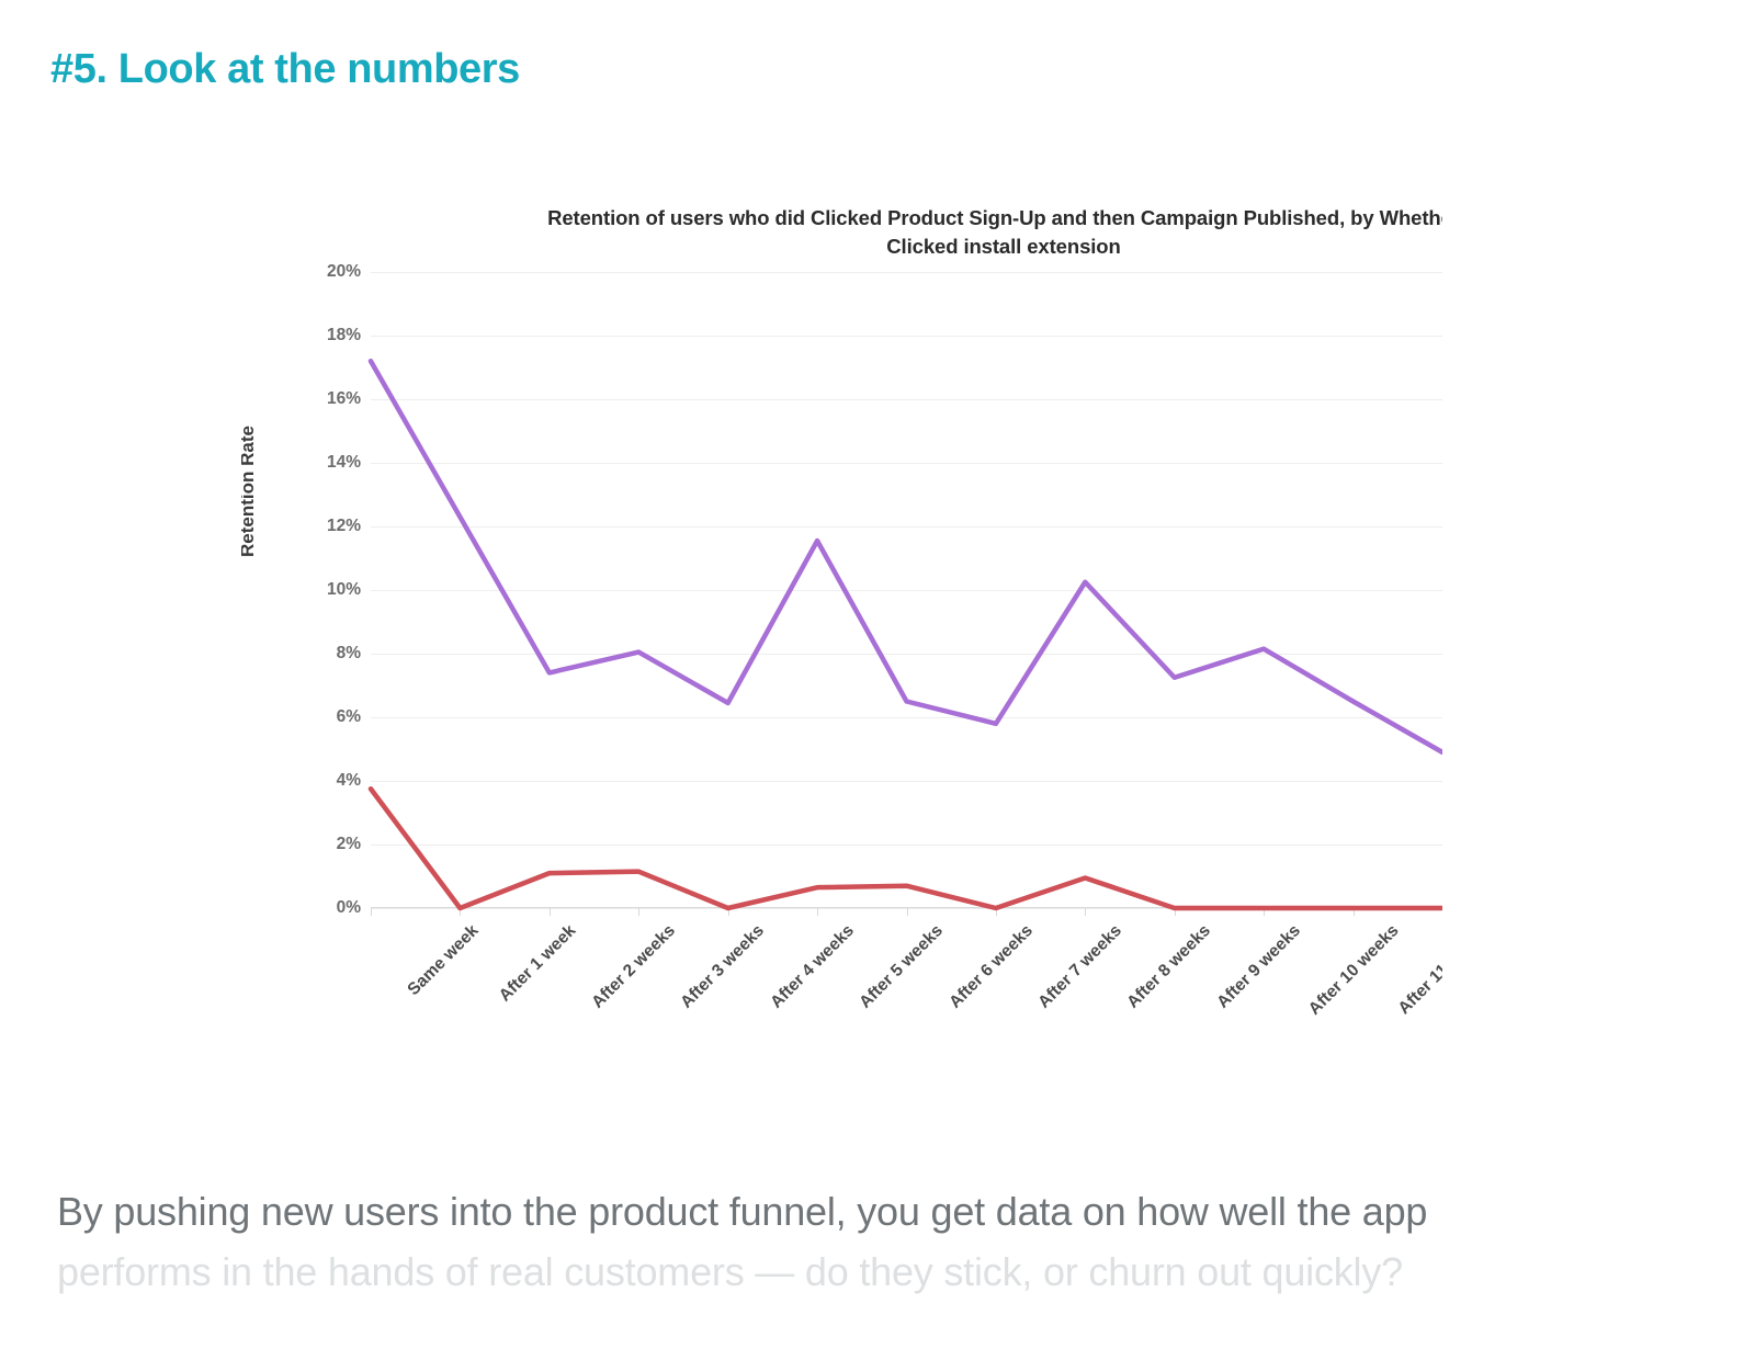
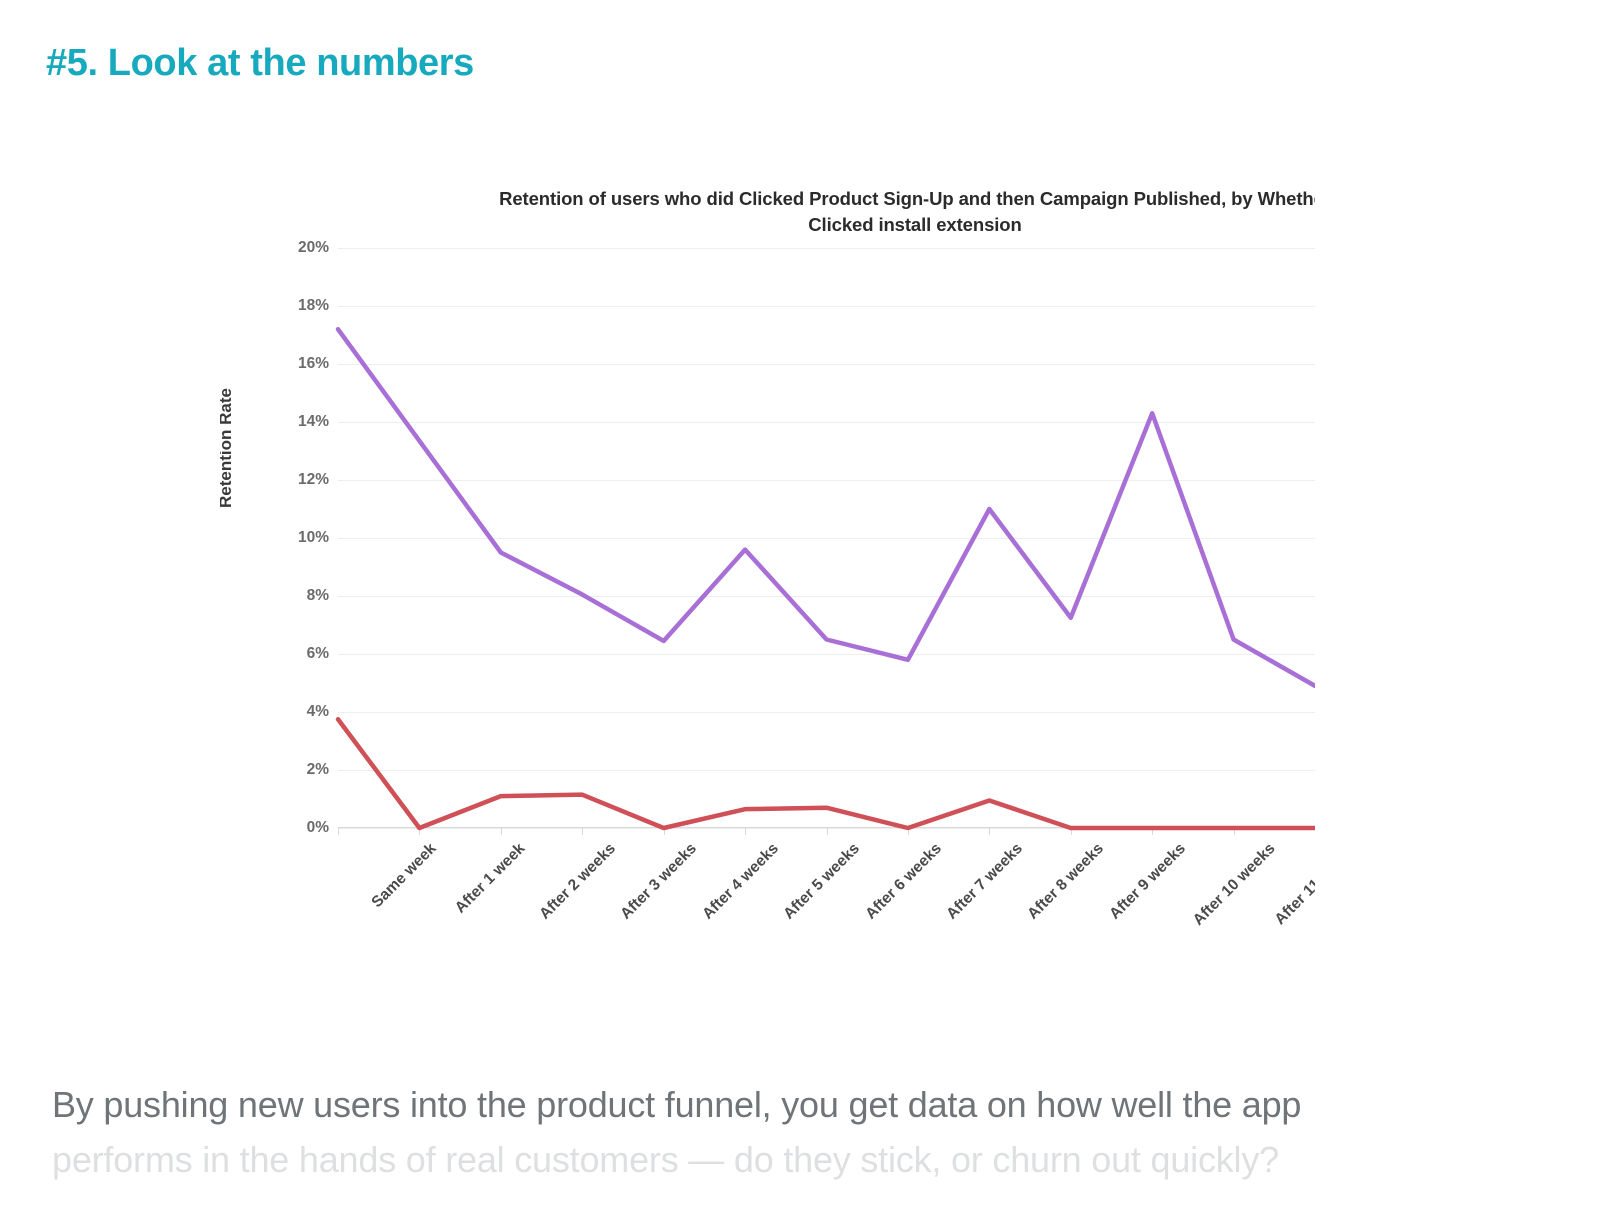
Clicked install extension/After 2 weeks: 7.4% -> 9.5%
Clicked install extension/After 5 weeks: 11.6% -> 9.6%
Clicked install extension/After 8 weeks: 10.2% -> 11.0%
Clicked install extension/After 10 weeks: 8.2% -> 14.3%
